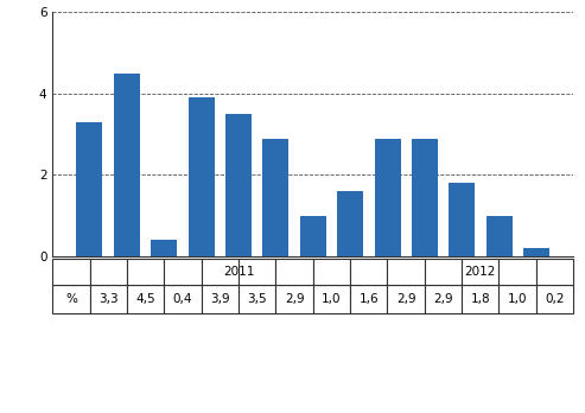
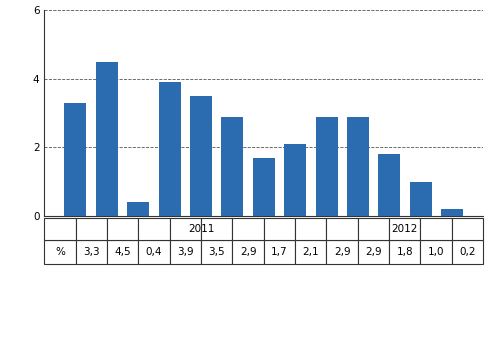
Oct: 1,0 -> 1,7
Nov: 1,6 -> 2,1
